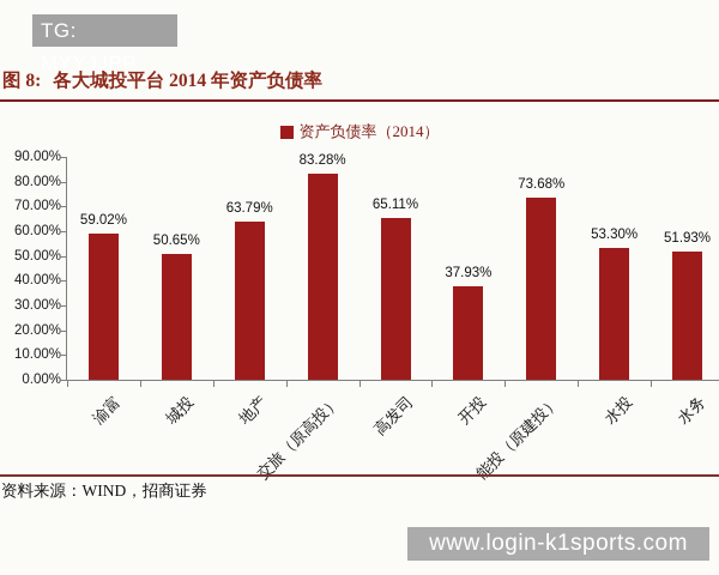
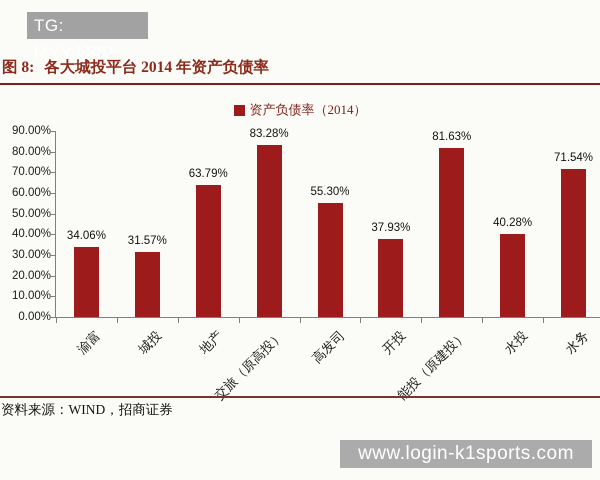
渝富: 59.02% -> 34.06%
城投: 50.65% -> 31.57%
高发司: 65.11% -> 55.30%
能投（原建投）: 73.68% -> 81.63%
水投: 53.30% -> 40.28%
水务: 51.93% -> 71.54%
